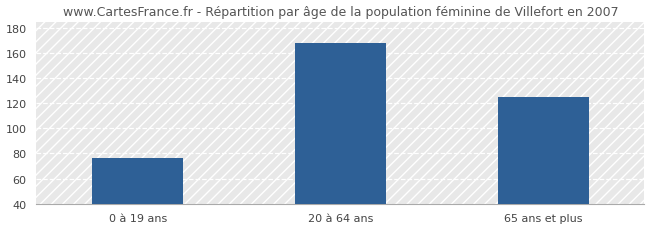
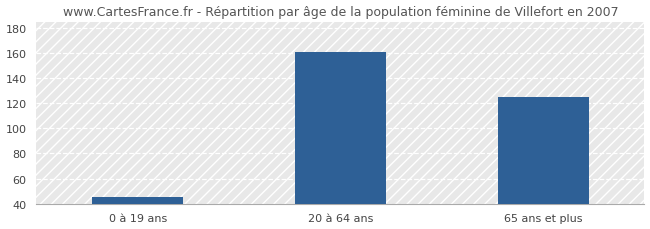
0 à 19 ans: 76 -> 45
20 à 64 ans: 168 -> 161
